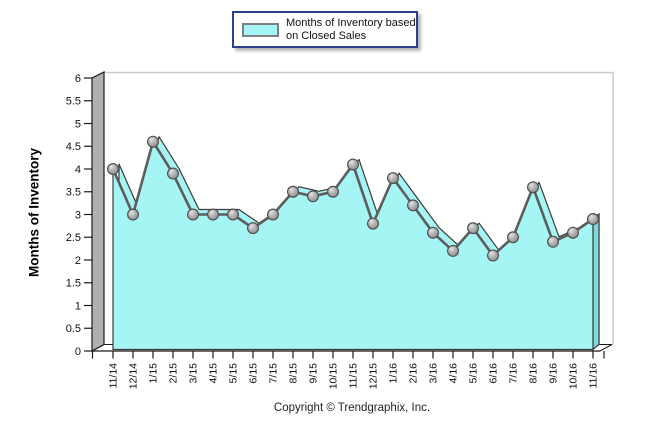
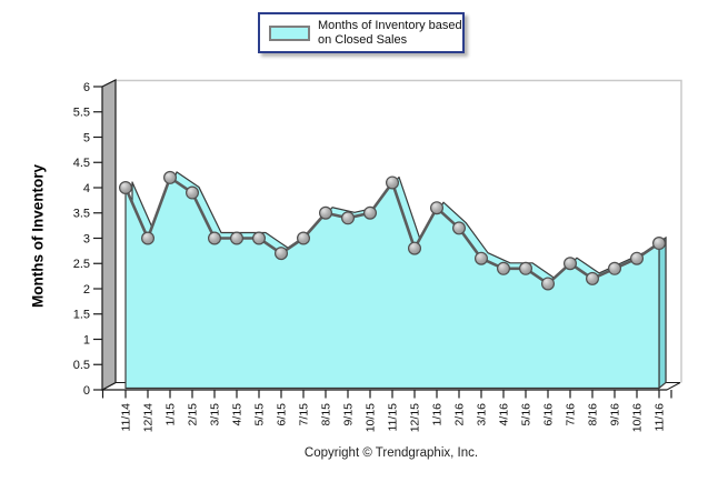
1/15: 4.6 -> 4.2
1/16: 3.8 -> 3.6
4/16: 2.2 -> 2.4
5/16: 2.7 -> 2.4
8/16: 3.6 -> 2.2
